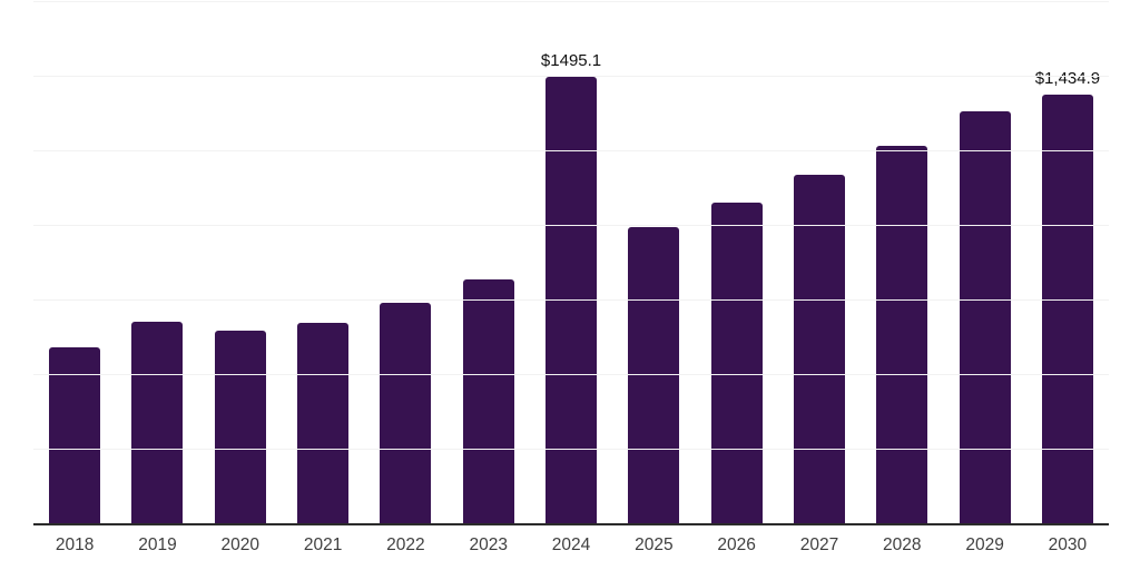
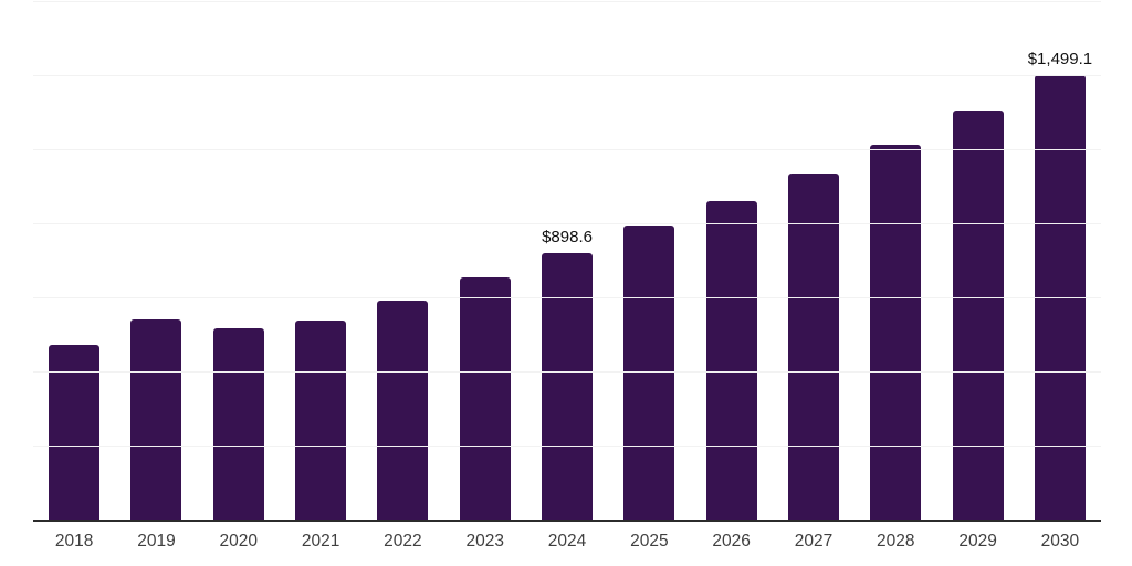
2024: $1495.1 -> $898.6
2030: $1,434.9 -> $1,499.1
